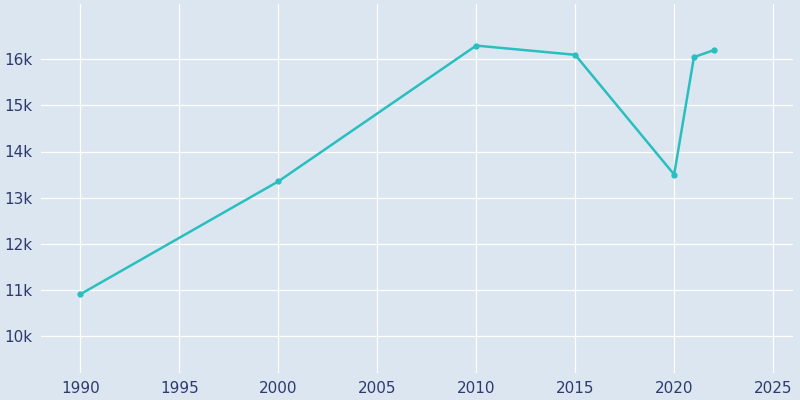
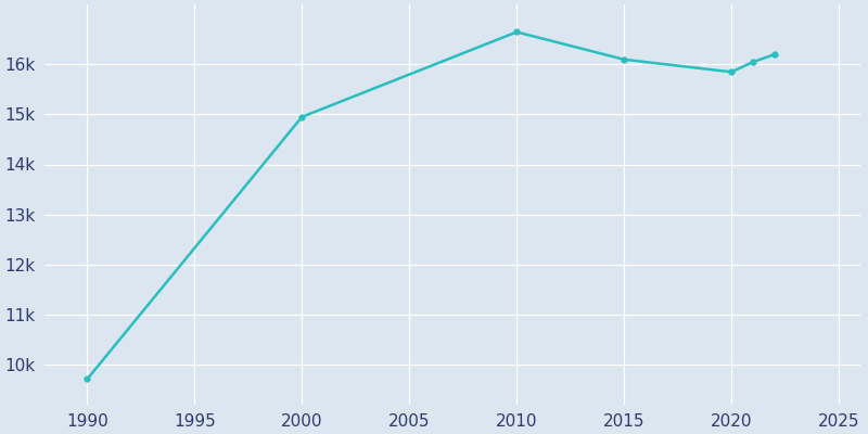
1990: 10.90k -> 9.70k
2000: 13.35k -> 14.95k
2010: 16.30k -> 16.65k
2020: 13.50k -> 15.85k
